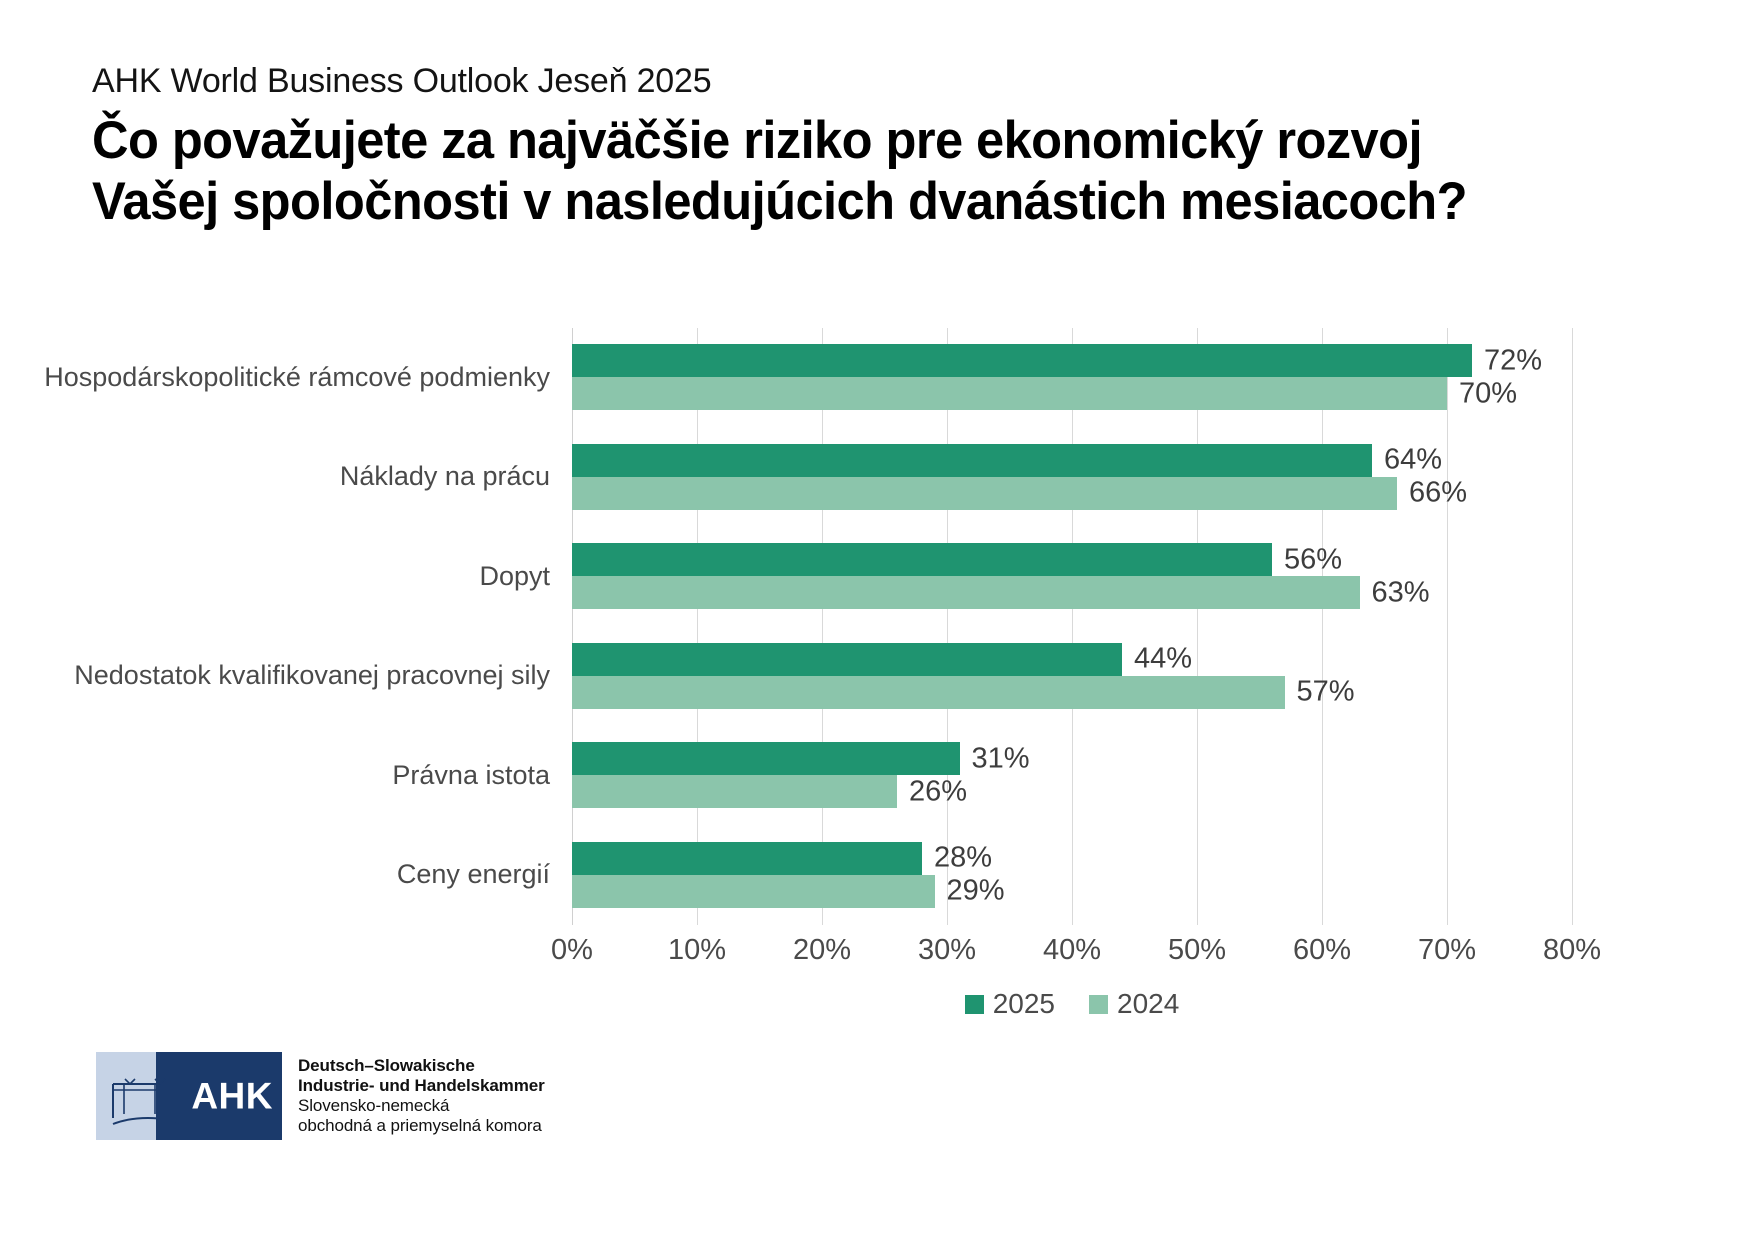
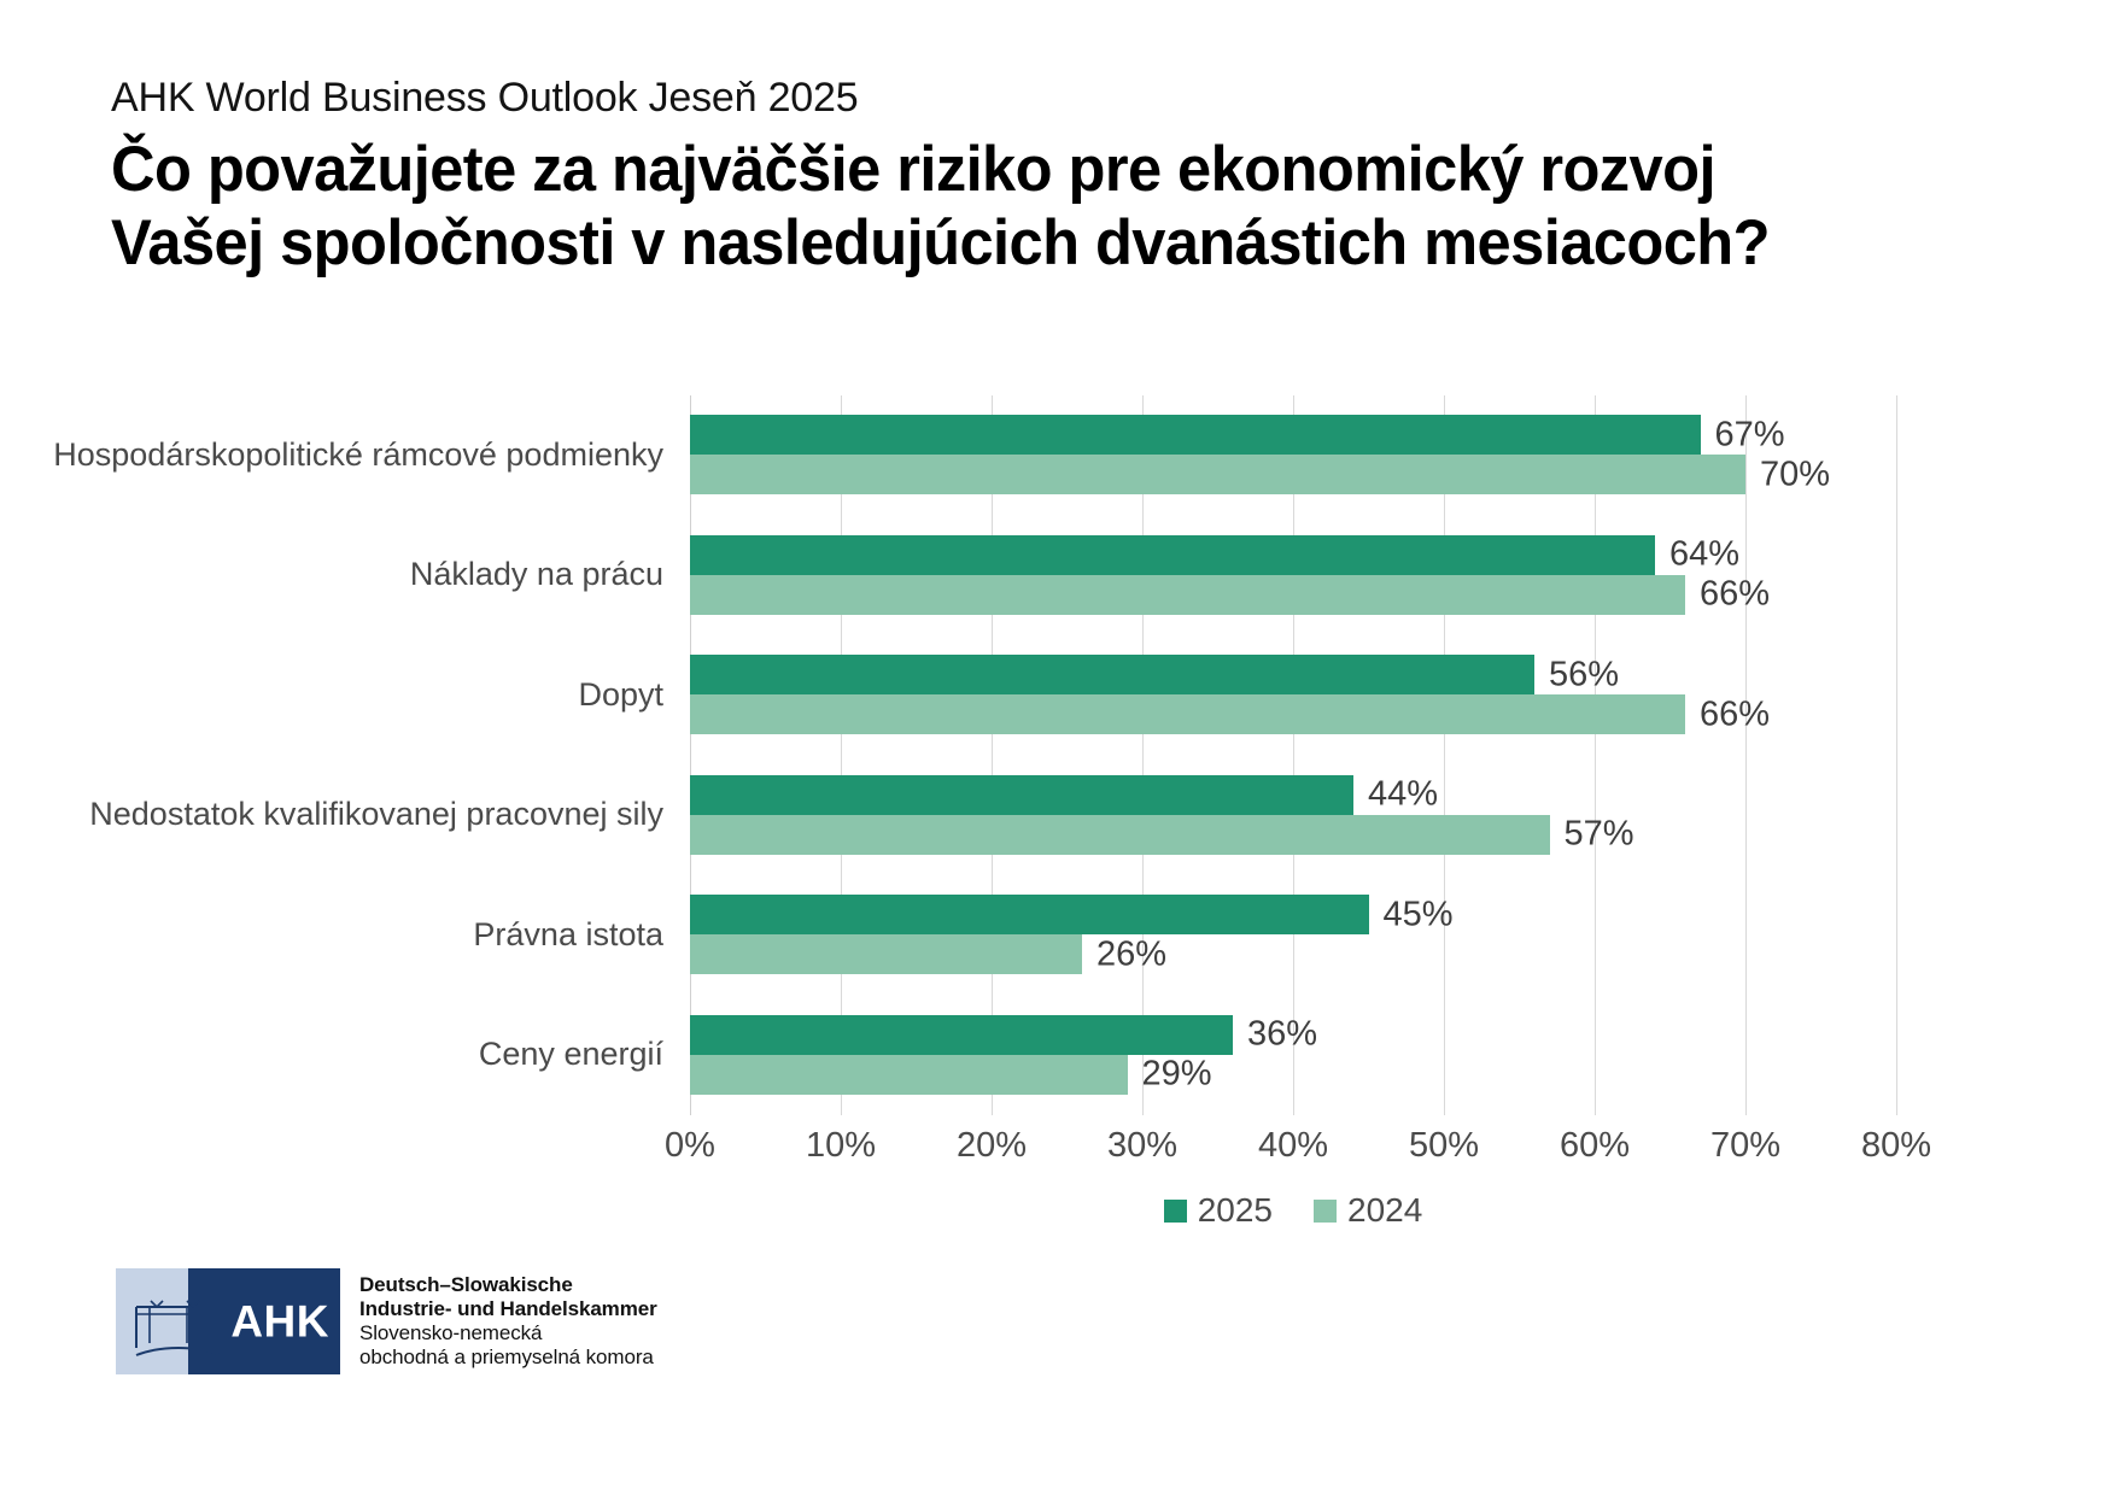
2025/Hospodárskopolitické rámcové podmienky: 72% -> 67%
2024/Dopyt: 63% -> 66%
2025/Právna istota: 31% -> 45%
2025/Ceny energií: 28% -> 36%
